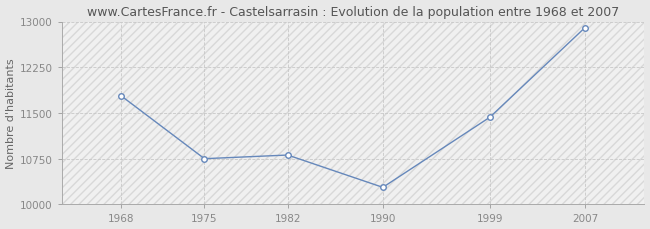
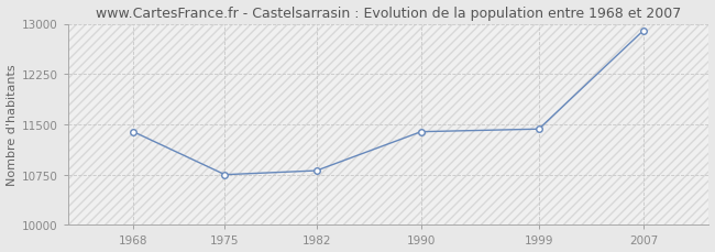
1968: 11780 -> 11390
1990: 10280 -> 11390
